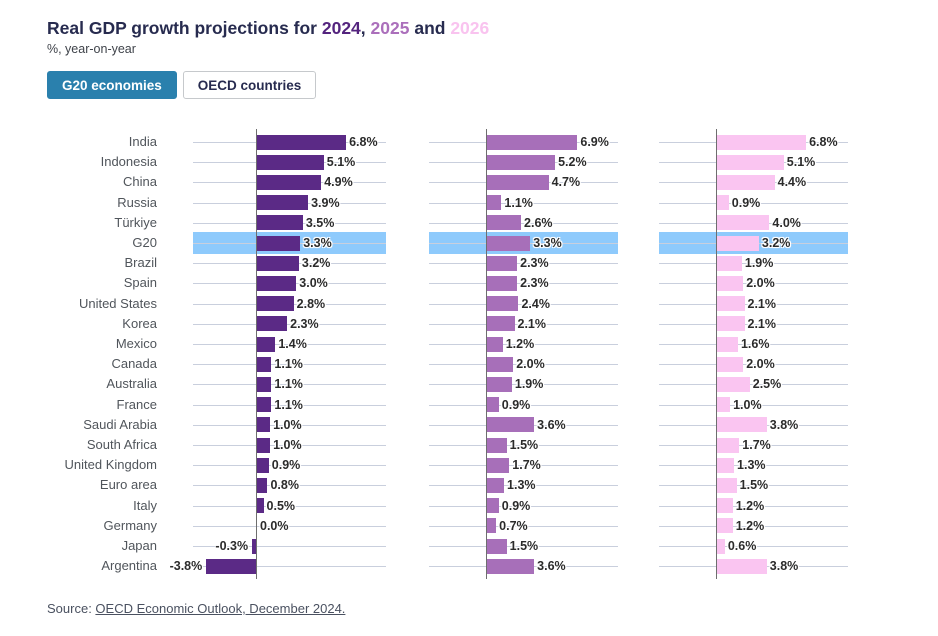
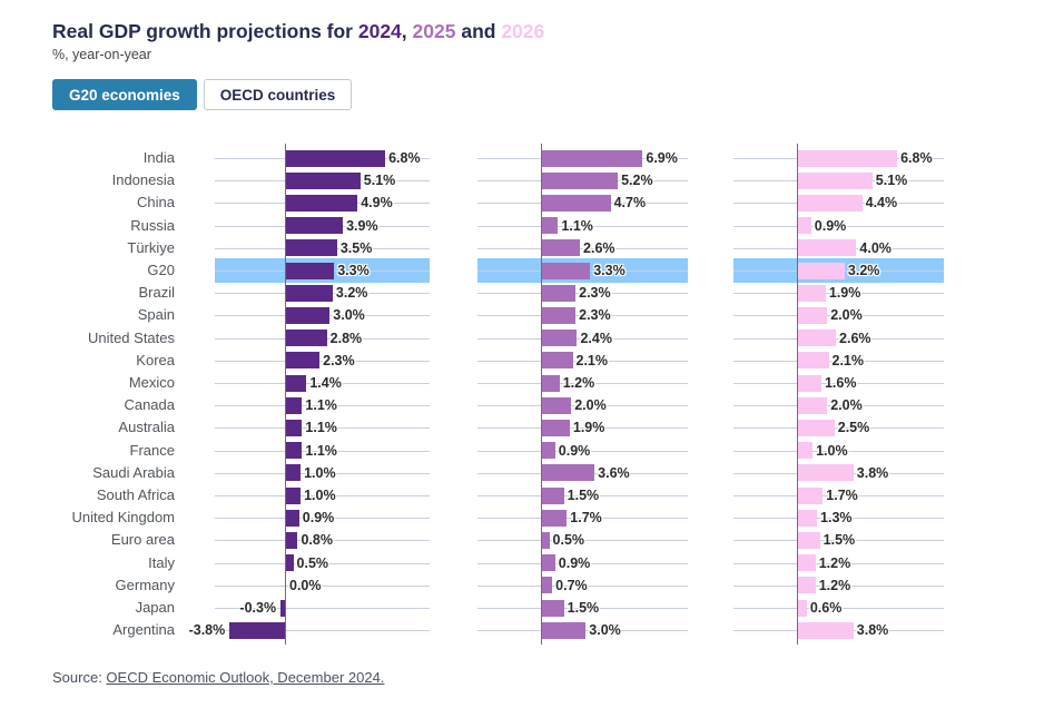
2026/United States: 2.1% -> 2.6%
2025/Euro area: 1.3% -> 0.5%
2025/Argentina: 3.6% -> 3.0%
